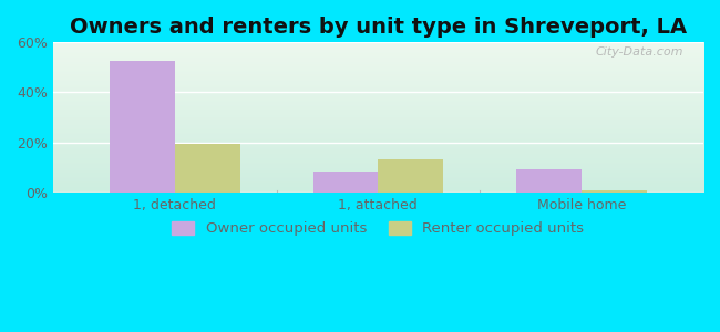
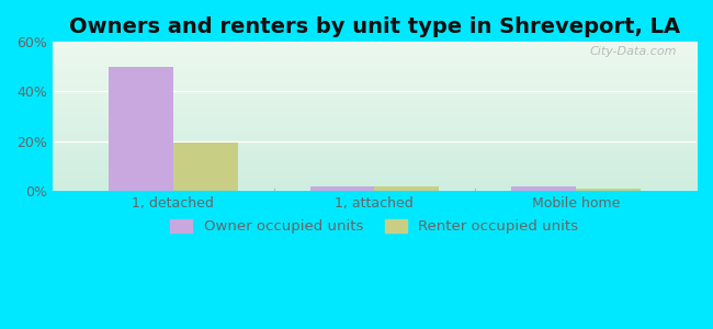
Owner occupied units/1, detached: 52.5% -> 50.0%
Owner occupied units/1, attached: 8.5% -> 1.5%
Renter occupied units/1, attached: 13.0% -> 1.8%
Owner occupied units/Mobile home: 9.0% -> 1.5%
